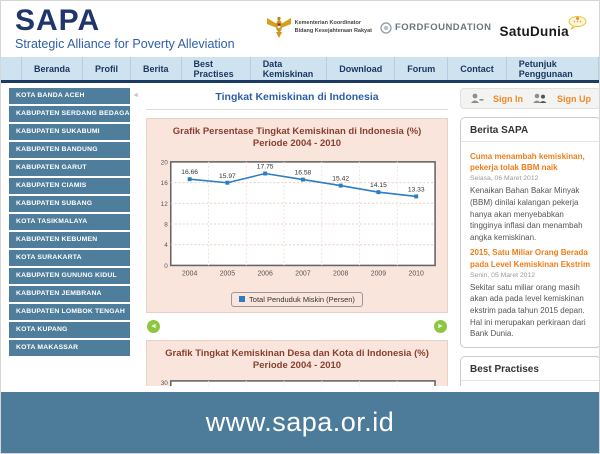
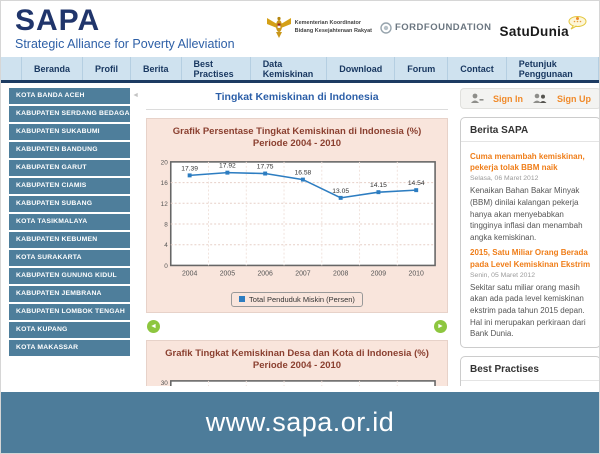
Grafik Persentase Tingkat Kemiskinan di Indonesia (%)/2004: 16.66 -> 17.39
Grafik Persentase Tingkat Kemiskinan di Indonesia (%)/2005: 15.97 -> 17.92
Grafik Persentase Tingkat Kemiskinan di Indonesia (%)/2008: 15.42 -> 13.05
Grafik Persentase Tingkat Kemiskinan di Indonesia (%)/2010: 13.33 -> 14.54
